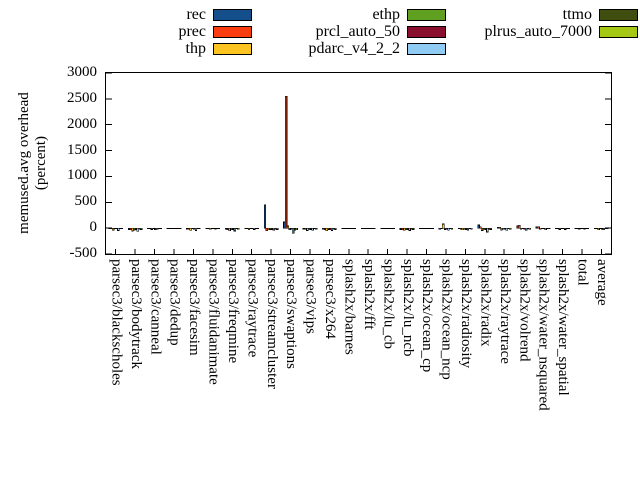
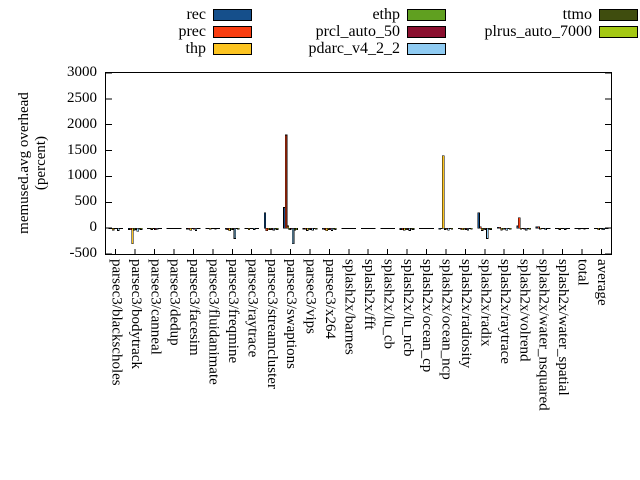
thp/parsec3/bodytrack: -100 -> -300
pdarc_v4_2_2/parsec3/freqmine: -100 -> -200
rec/parsec3/streamcluster: 400 -> 300
rec/parsec3/swaptions: 100 -> 400
prec/parsec3/swaptions: 2600 -> 1800
pdarc_v4_2_2/parsec3/swaptions: -100 -> -300
thp/splash2x/ocean_ncp: 100 -> 1400
rec/splash2x/radix: 100 -> 300
pdarc_v4_2_2/splash2x/radix: -100 -> -200
prec/splash2x/volrend: 100 -> 200
